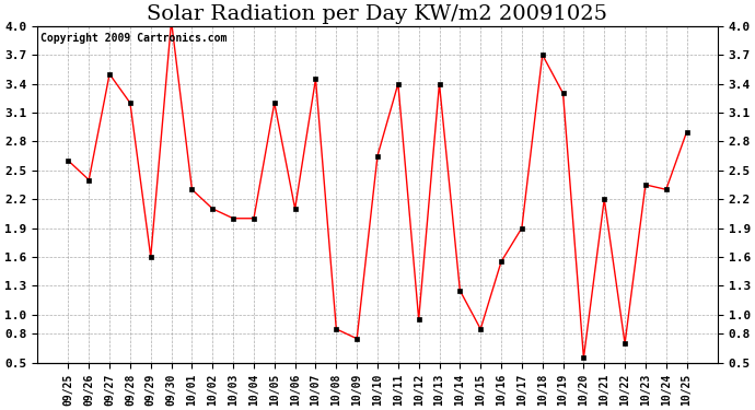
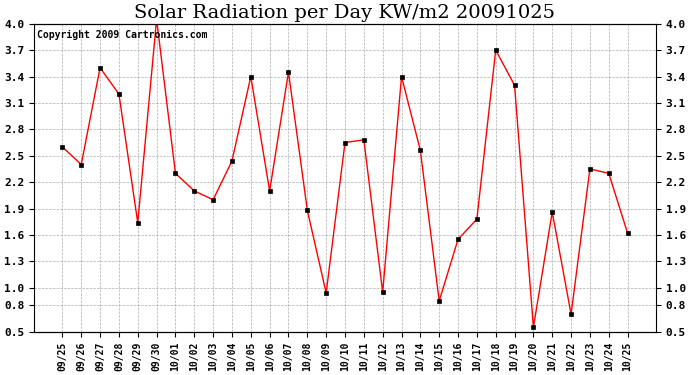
09/29: 1.60 -> 1.74
10/04: 2.00 -> 2.44
10/05: 3.20 -> 3.40
10/08: 0.85 -> 1.88
10/09: 0.75 -> 0.94
10/11: 3.40 -> 2.68
10/14: 1.25 -> 2.56
10/17: 1.90 -> 1.78
10/21: 2.20 -> 1.86
10/25: 2.90 -> 1.62
